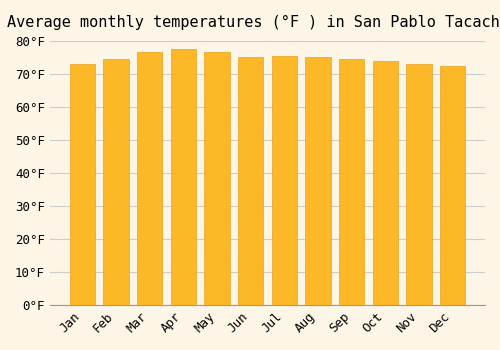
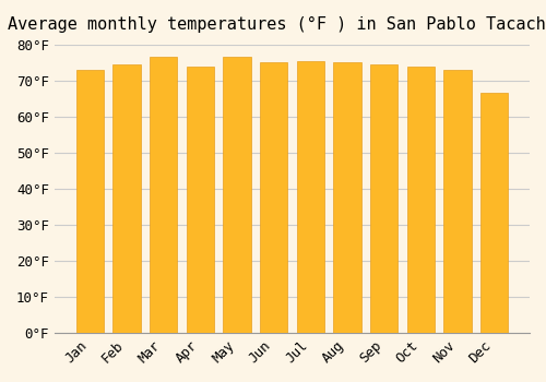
Apr: 77.5°F -> 74.0°F
Dec: 72.5°F -> 66.5°F
